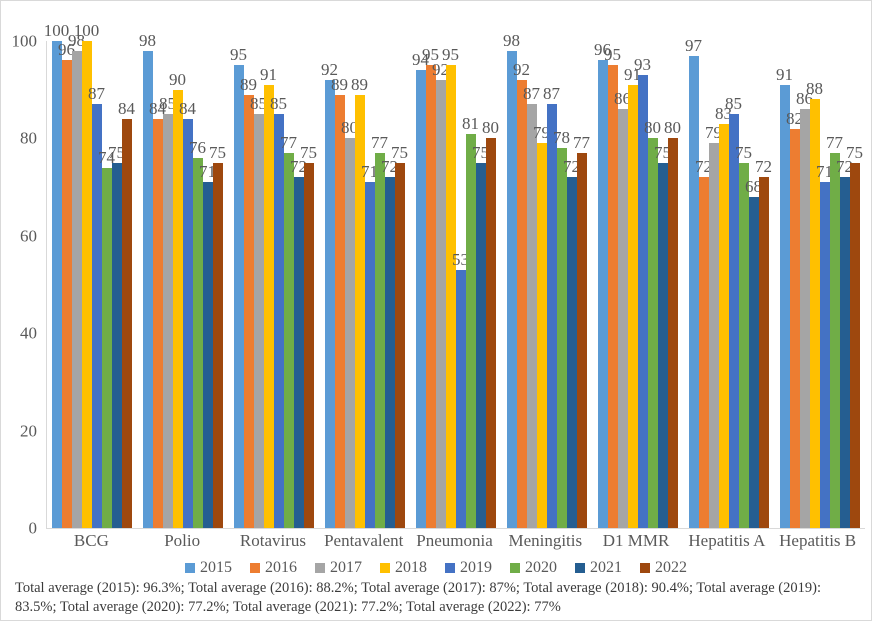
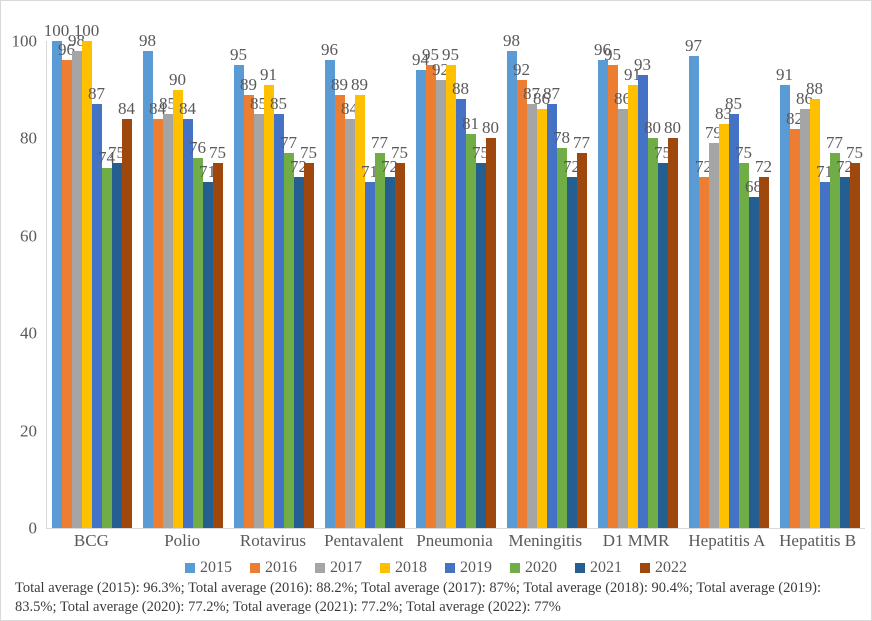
2015/Pentavalent: 92 -> 96
2017/Pentavalent: 80 -> 84
2019/Pneumonia: 53 -> 88
2018/Meningitis: 79 -> 86
